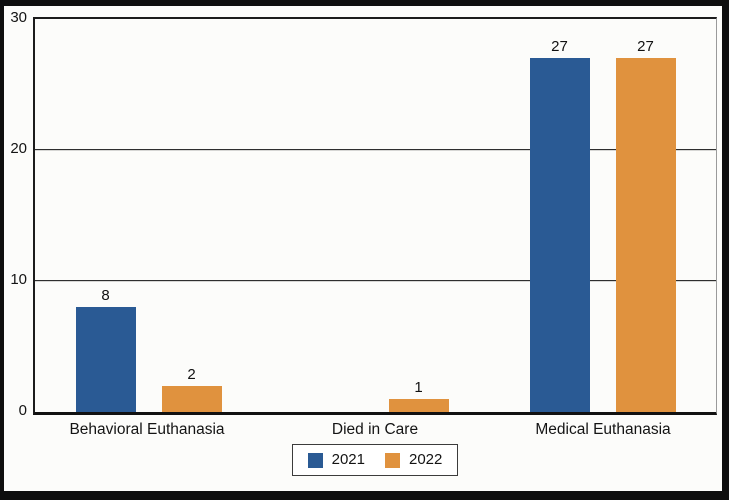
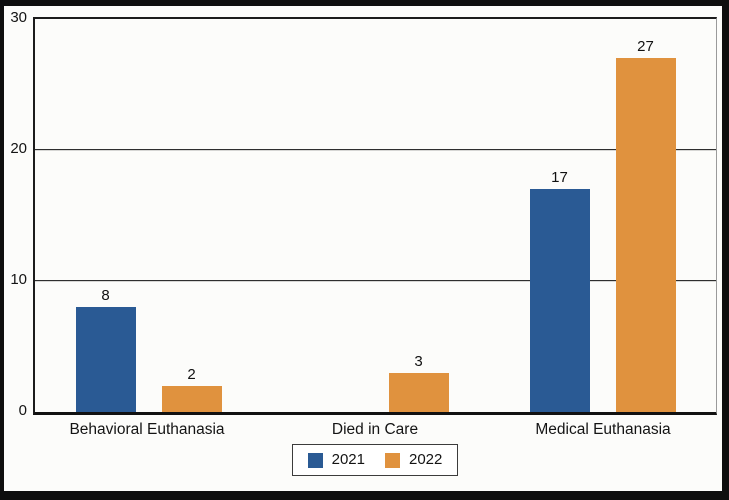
2022/Died in Care: 1 -> 3
2021/Medical Euthanasia: 27 -> 17
